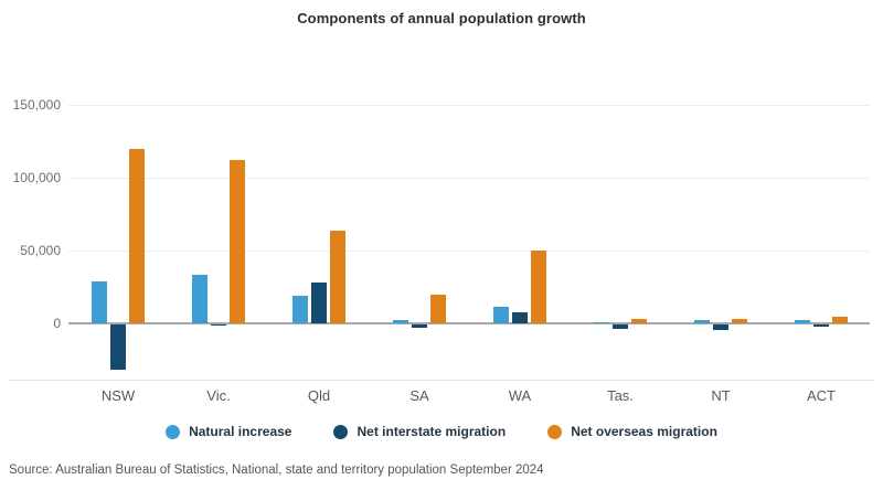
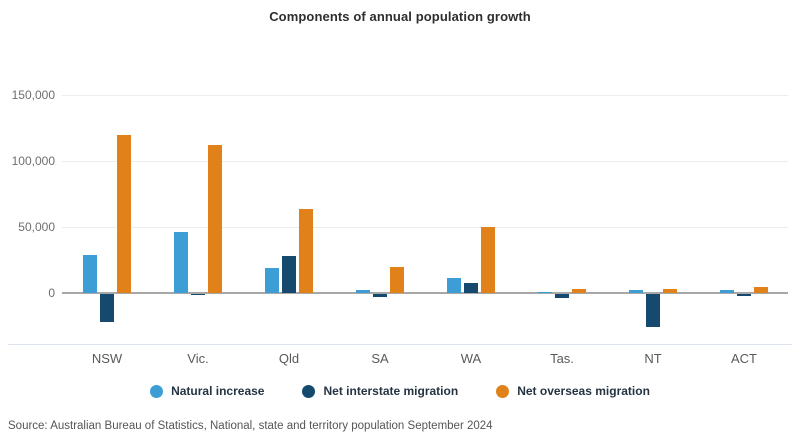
Net interstate migration/NSW: -31000 -> -21000
Natural increase/Vic.: 33000 -> 46000
Net interstate migration/NT: -4000 -> -25000
